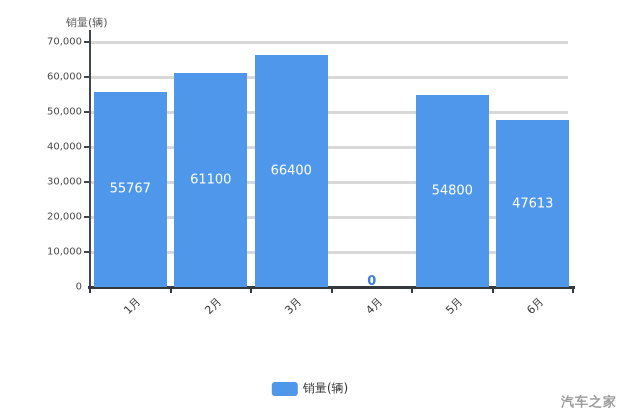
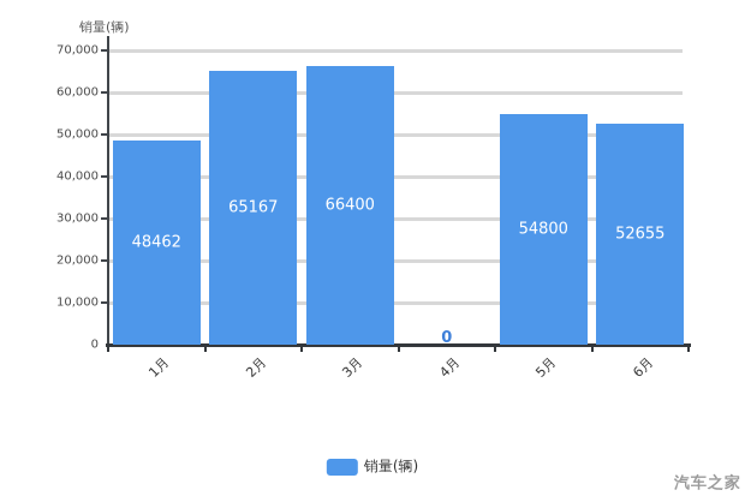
1月: 55767 -> 48462
2月: 61100 -> 65167
6月: 47613 -> 52655
